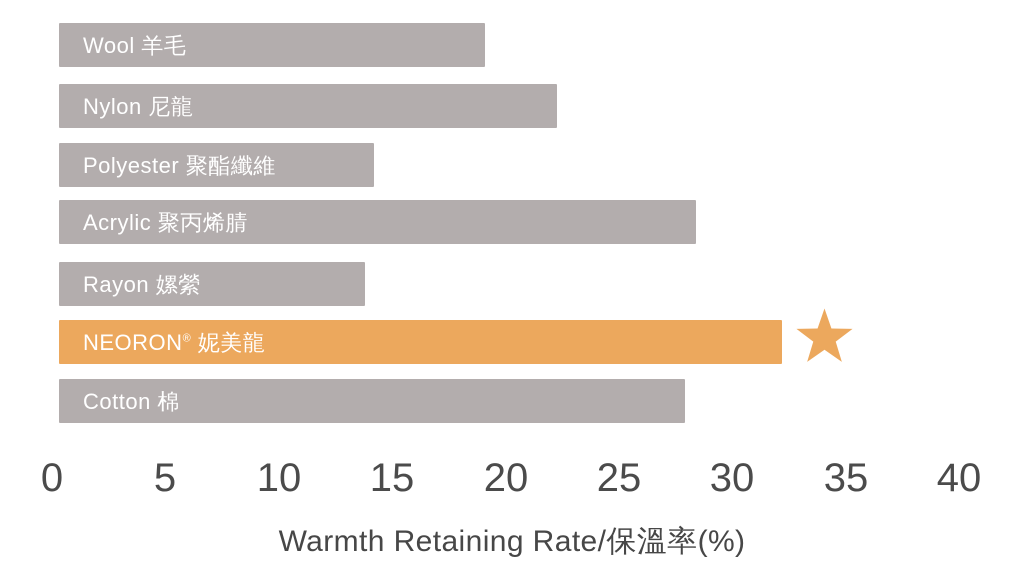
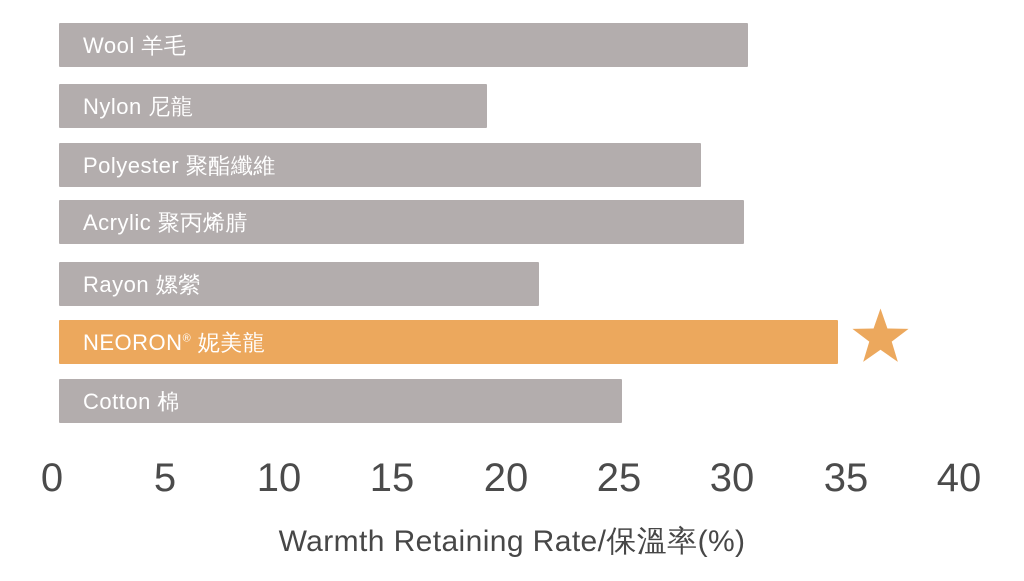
Wool 羊毛: 18.9 -> 30.6
Nylon 尼龍: 22.1 -> 19.0
Polyester 聚酯纖維: 14.0 -> 28.5
Acrylic 聚丙烯腈: 28.3 -> 30.4
Rayon 嫘縈: 13.6 -> 21.3
NEORON® 妮美龍: 32.1 -> 34.6
Cotton 棉: 27.8 -> 25.0
